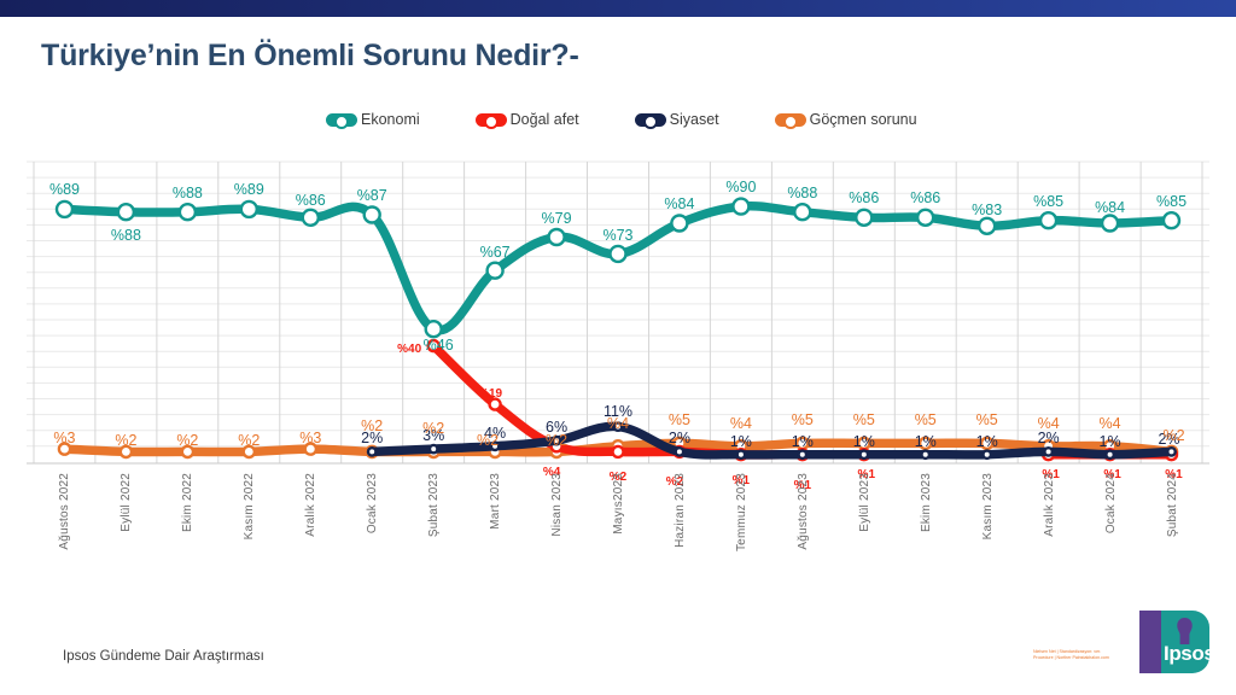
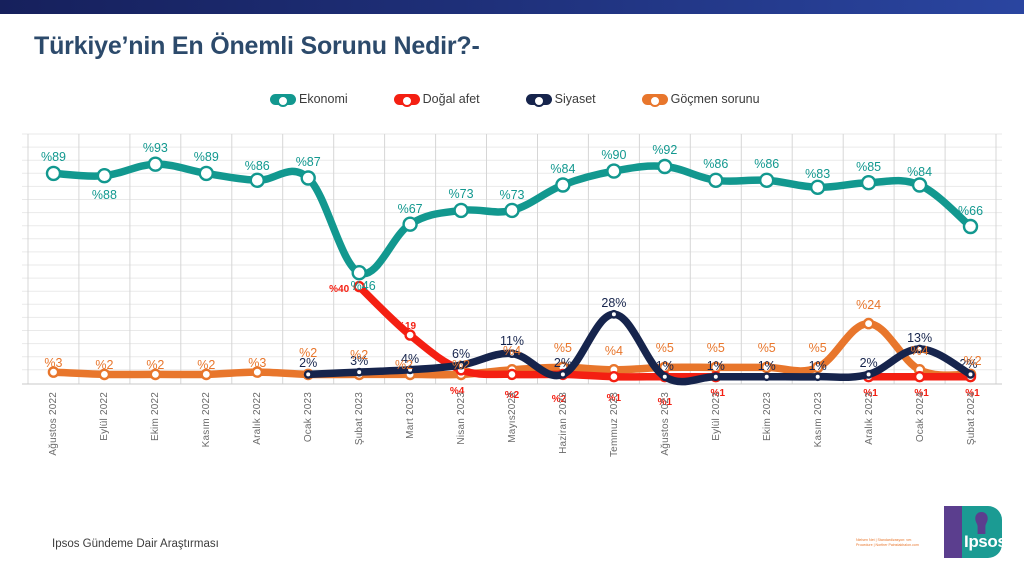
Ekonomi/Ekim 2022: 88 -> 93
Ekonomi/Nisan 2023: 79 -> 73
Siyaset/Temmuz 2023: 1% -> 28%
Ekonomi/Ağustos 2023: 88 -> 92
Göçmen sorunu/Aralık 2023: 4 -> 24
Siyaset/Ocak 2024: 1% -> 13%
Ekonomi/Şubat 2024: 85 -> 66
